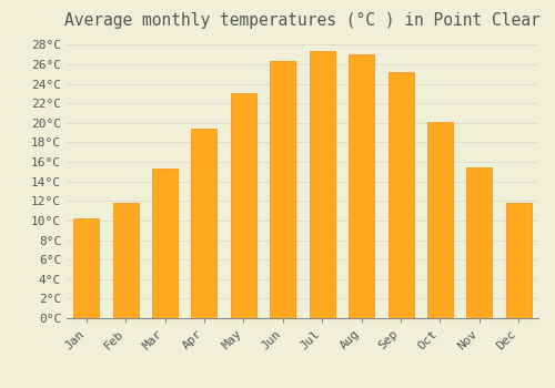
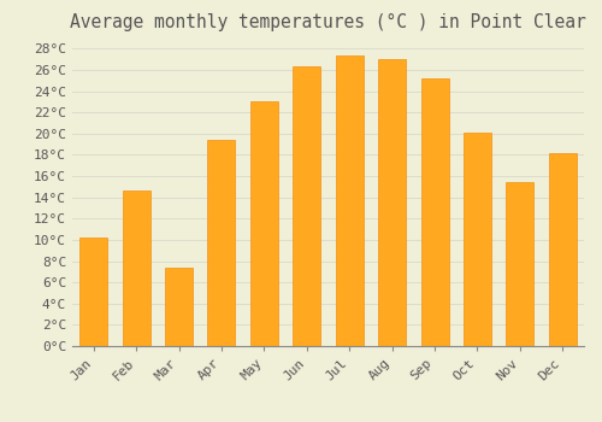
Feb: 11.8°C -> 14.6°C
Mar: 15.3°C -> 7.4°C
Dec: 11.8°C -> 18.2°C
